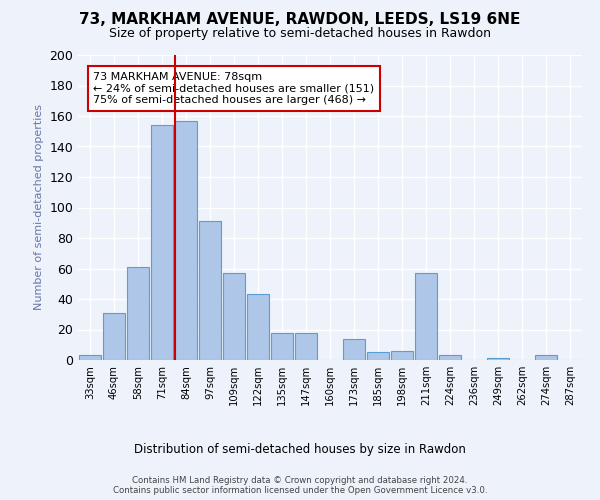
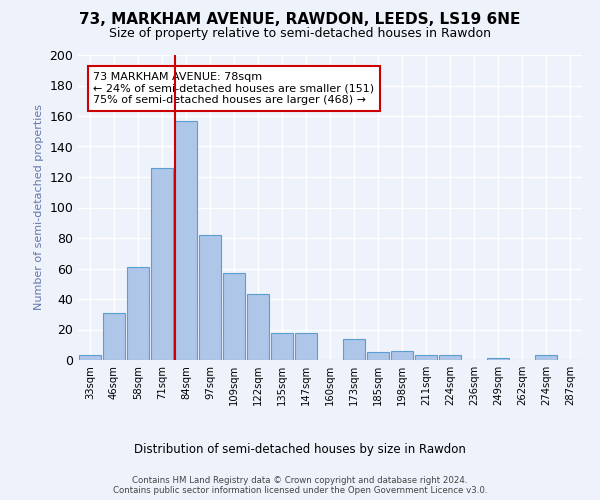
71sqm: 154 -> 126
97sqm: 91 -> 82
211sqm: 57 -> 3
